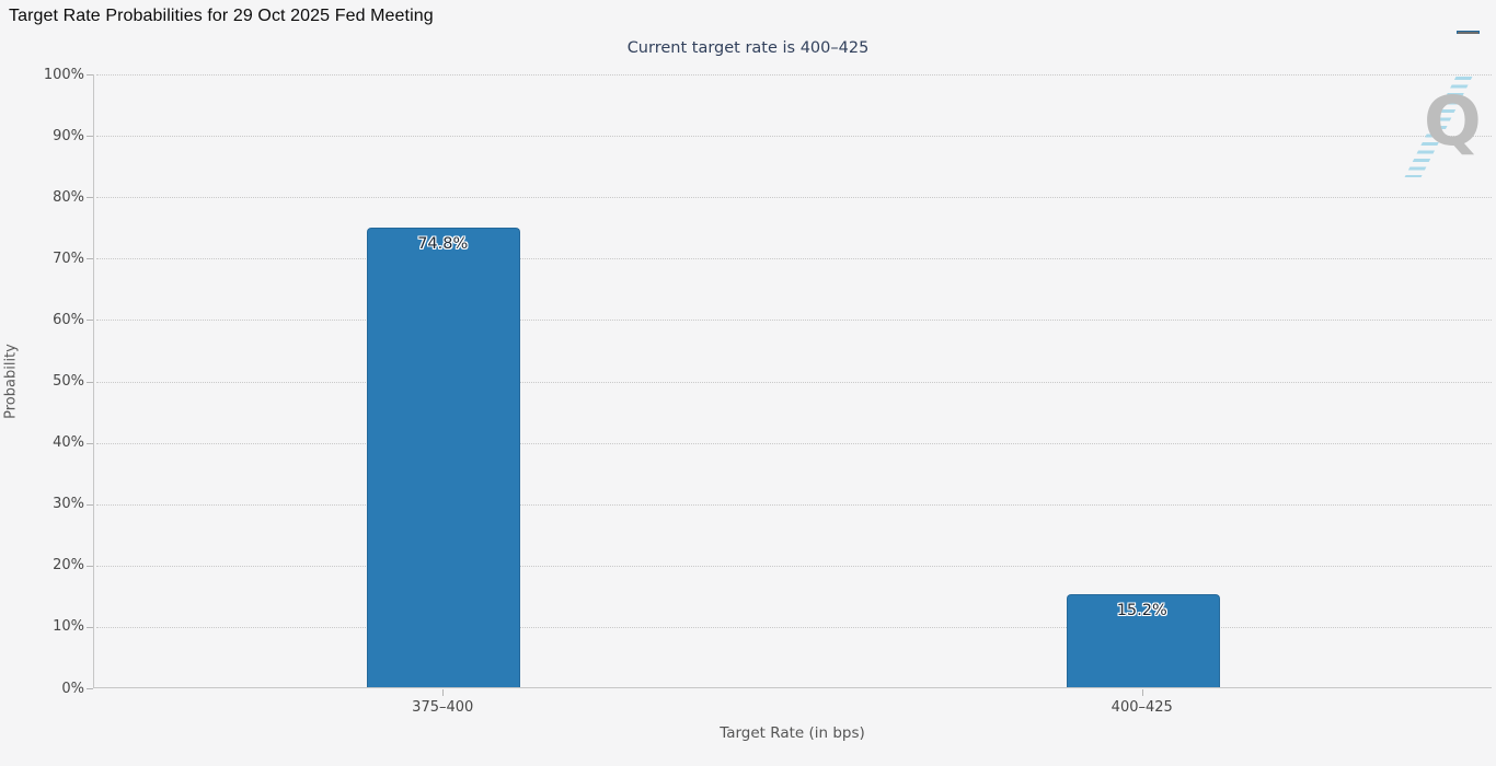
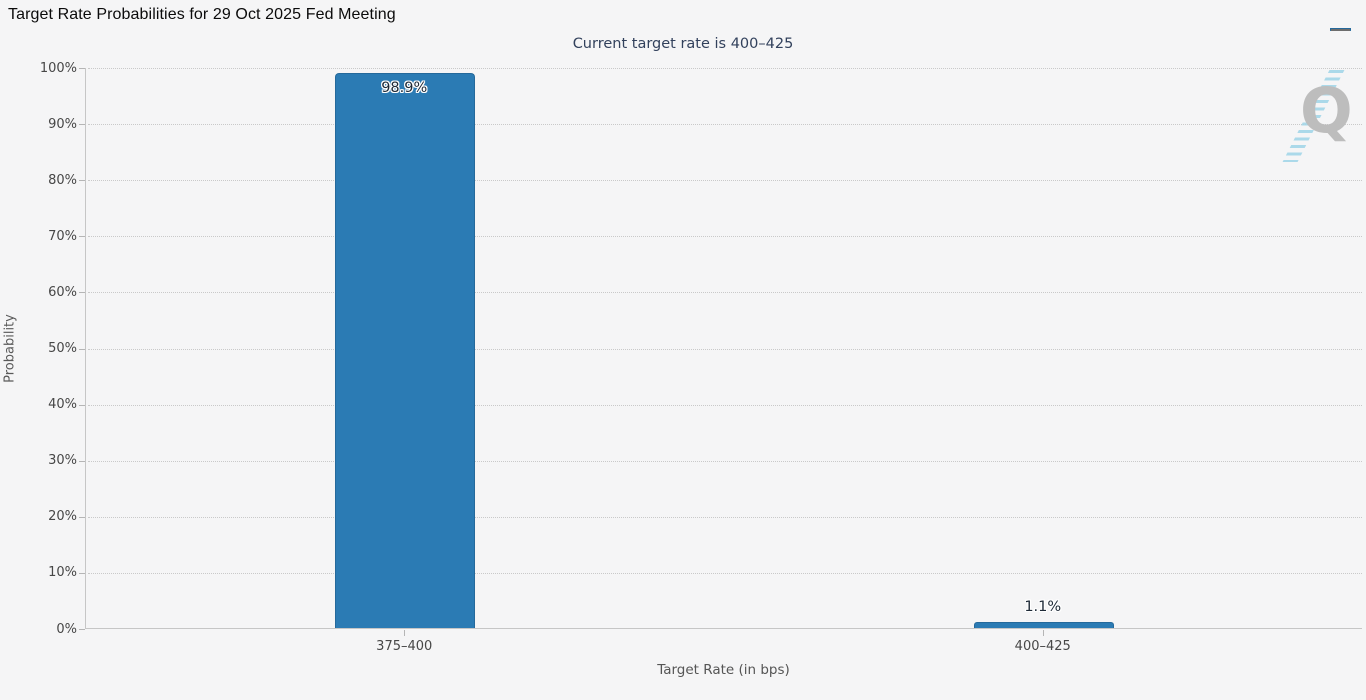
375–400: 74.8% -> 98.9%
400–425: 15.2% -> 1.1%
